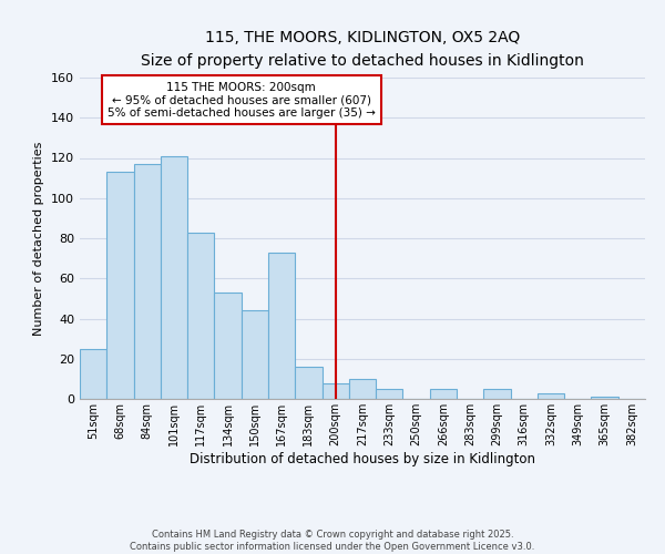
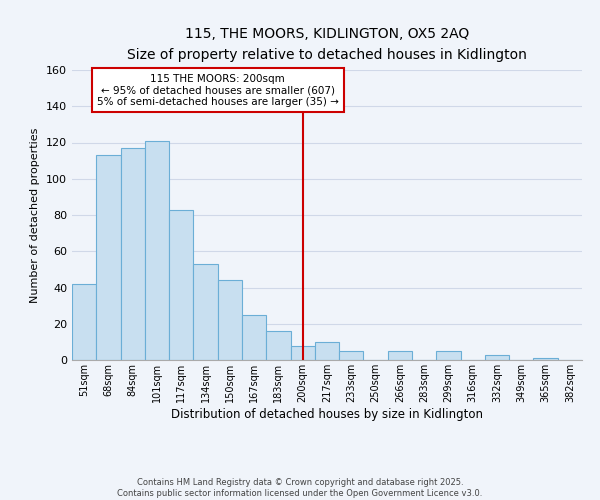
51sqm: 25 -> 42
167sqm: 73 -> 25
